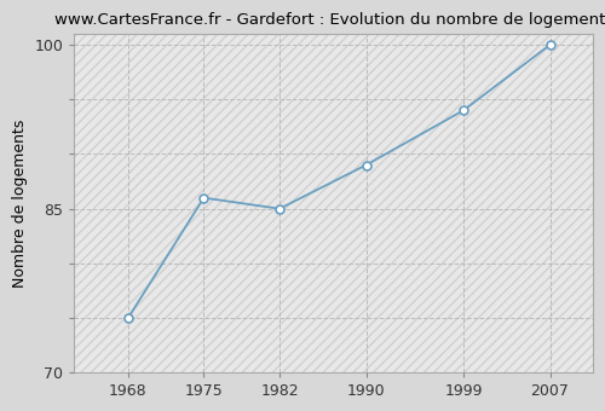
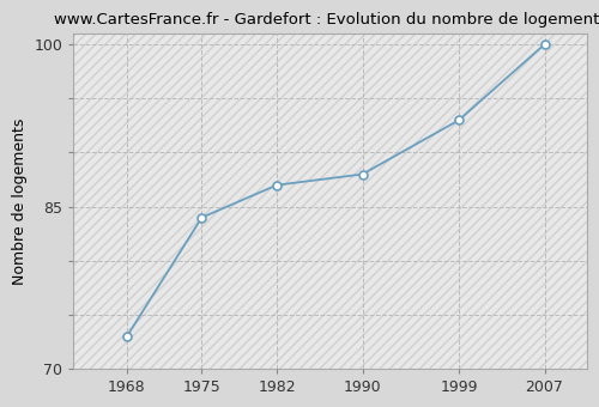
1968: 75 -> 73
1975: 86 -> 84
1982: 85 -> 87
1990: 89 -> 88
1999: 94 -> 93
